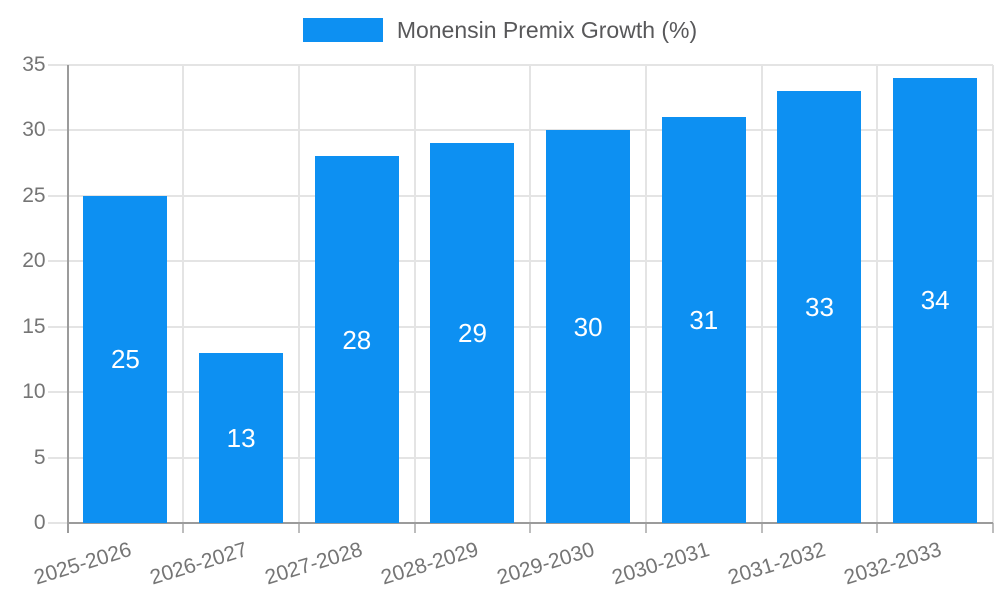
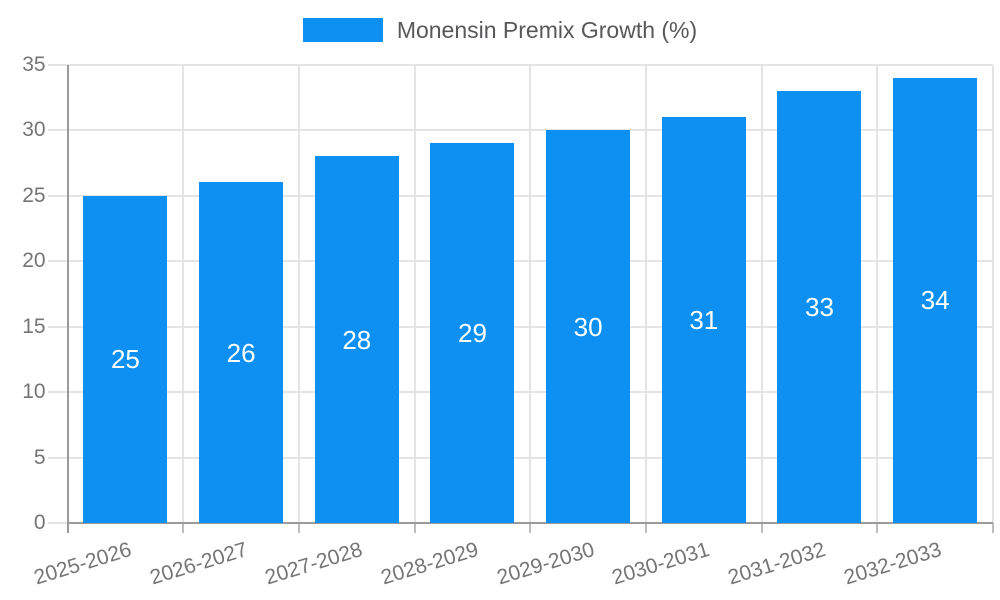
2026-2027: 13 -> 26
